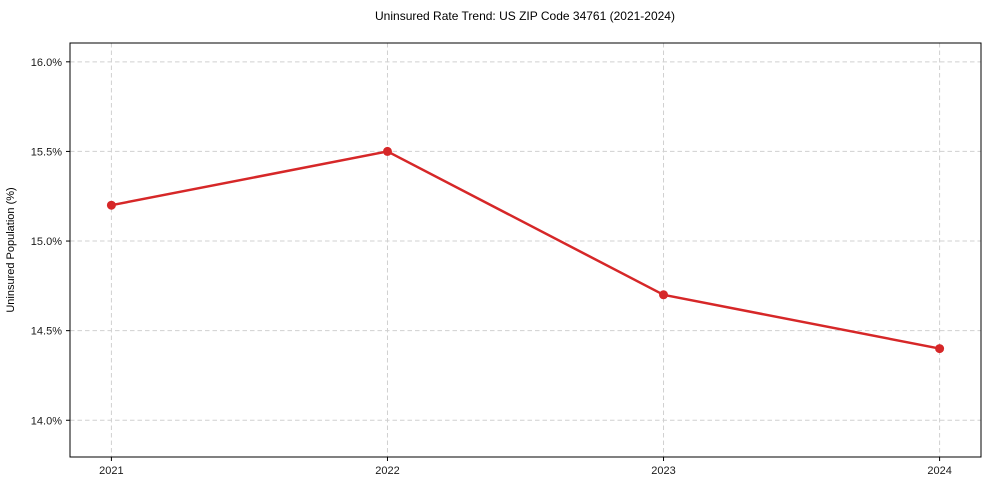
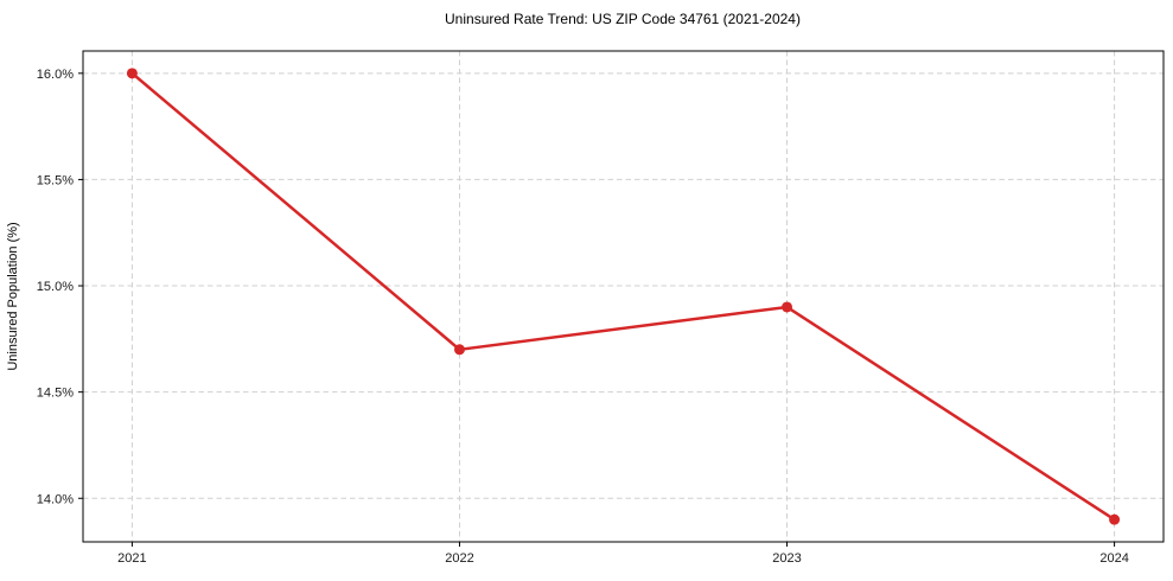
2021: 15.2% -> 16.0%
2022: 15.5% -> 14.7%
2023: 14.7% -> 14.9%
2024: 14.4% -> 13.9%
